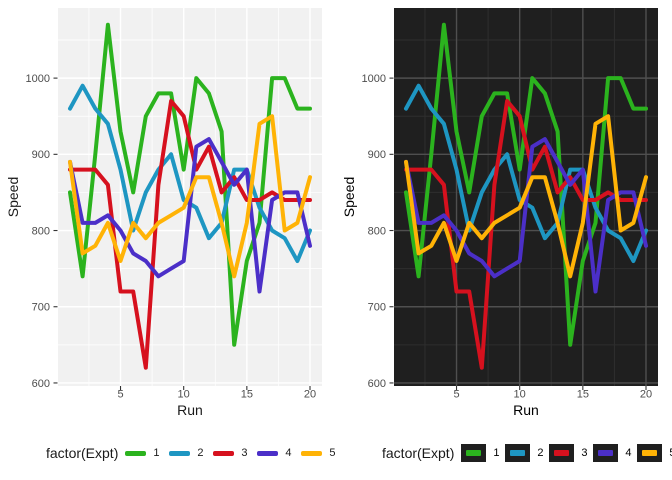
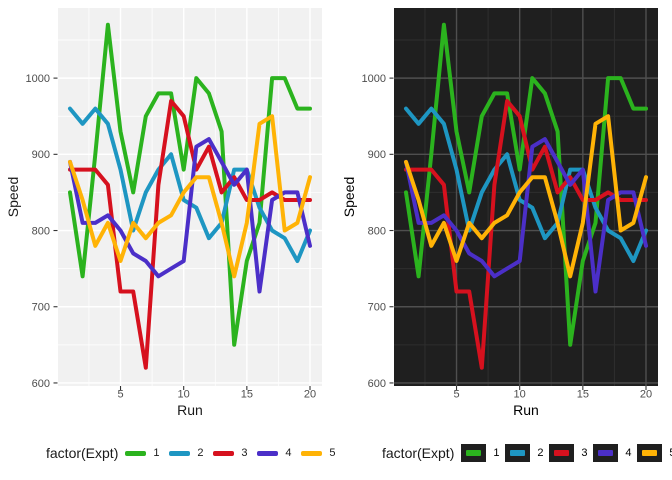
2/2: 990 -> 940
5/2: 770 -> 840
5/10: 830 -> 850
